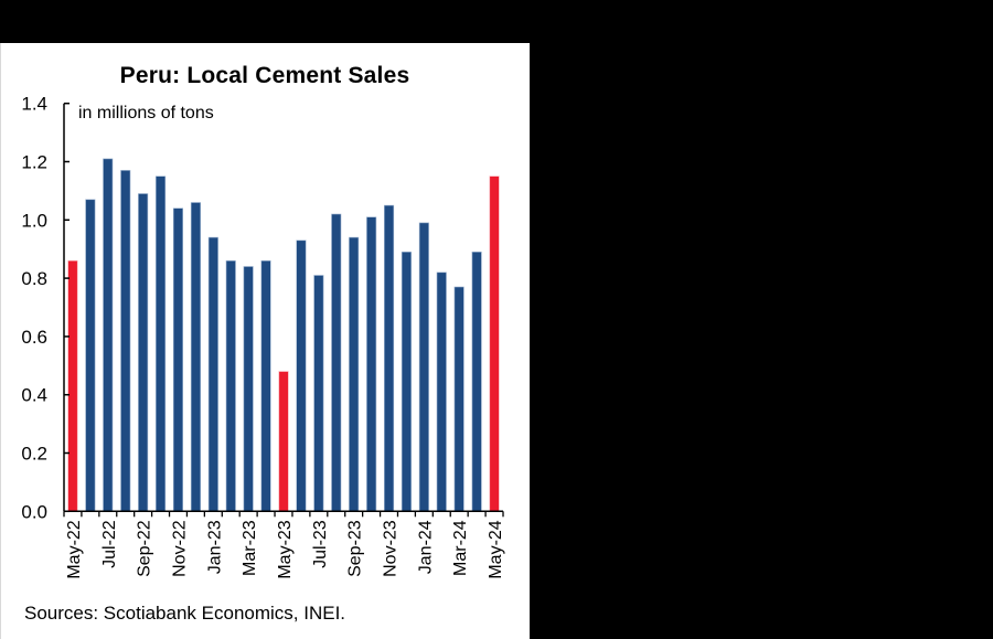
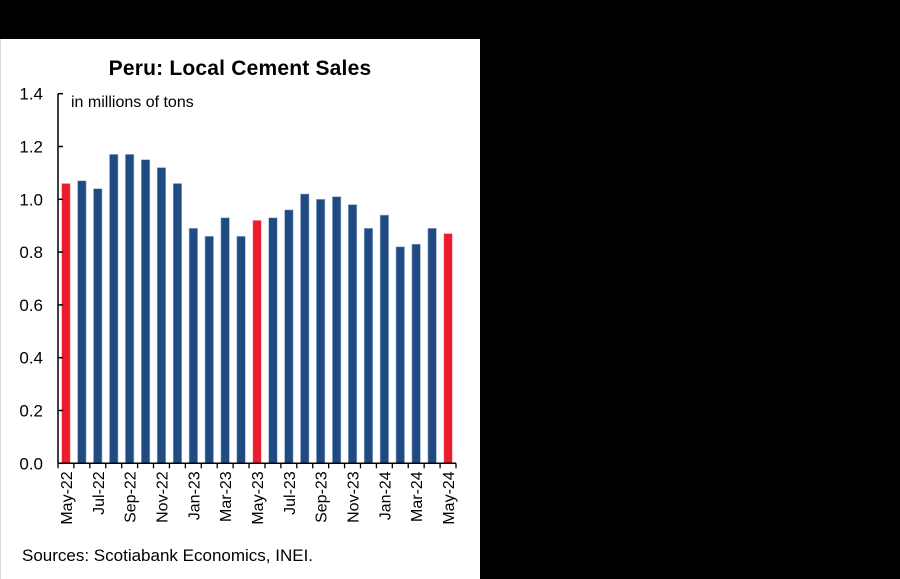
May-22: 0.86 -> 1.06
Jul-22: 1.21 -> 1.04
Sep-22: 1.09 -> 1.17
Nov-22: 1.04 -> 1.12
Jan-23: 0.94 -> 0.89
Mar-23: 0.84 -> 0.93
May-23: 0.48 -> 0.92
Jul-23: 0.81 -> 0.96
Sep-23: 0.94 -> 1.00
Nov-23: 1.05 -> 0.98
Jan-24: 0.99 -> 0.94
Mar-24: 0.77 -> 0.83
May-24: 1.15 -> 0.87
